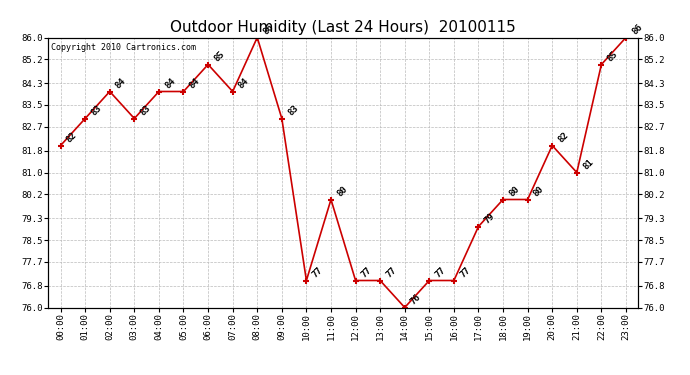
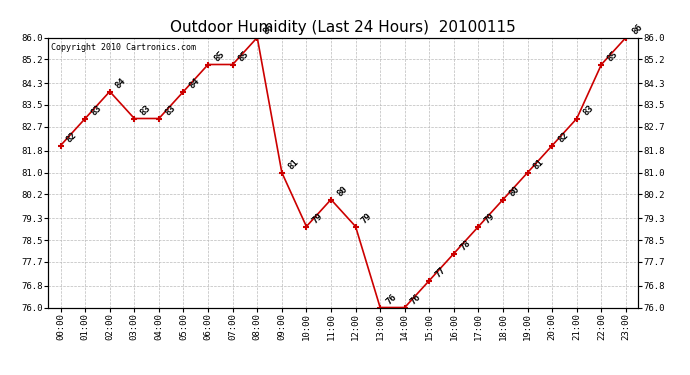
04:00: 84 -> 83
07:00: 84 -> 85
09:00: 83 -> 81
10:00: 77 -> 79
12:00: 77 -> 79
13:00: 77 -> 76
16:00: 77 -> 78
19:00: 80 -> 81
21:00: 81 -> 83
